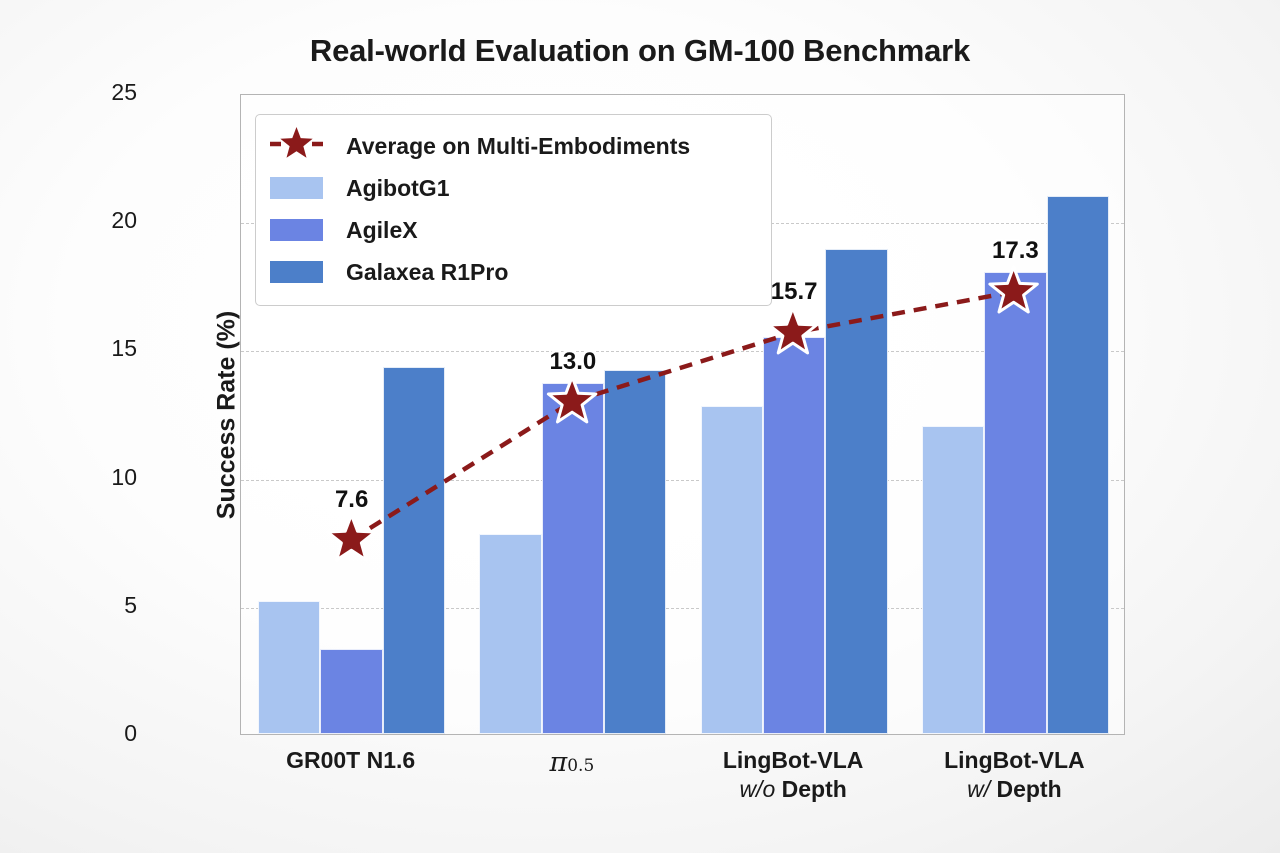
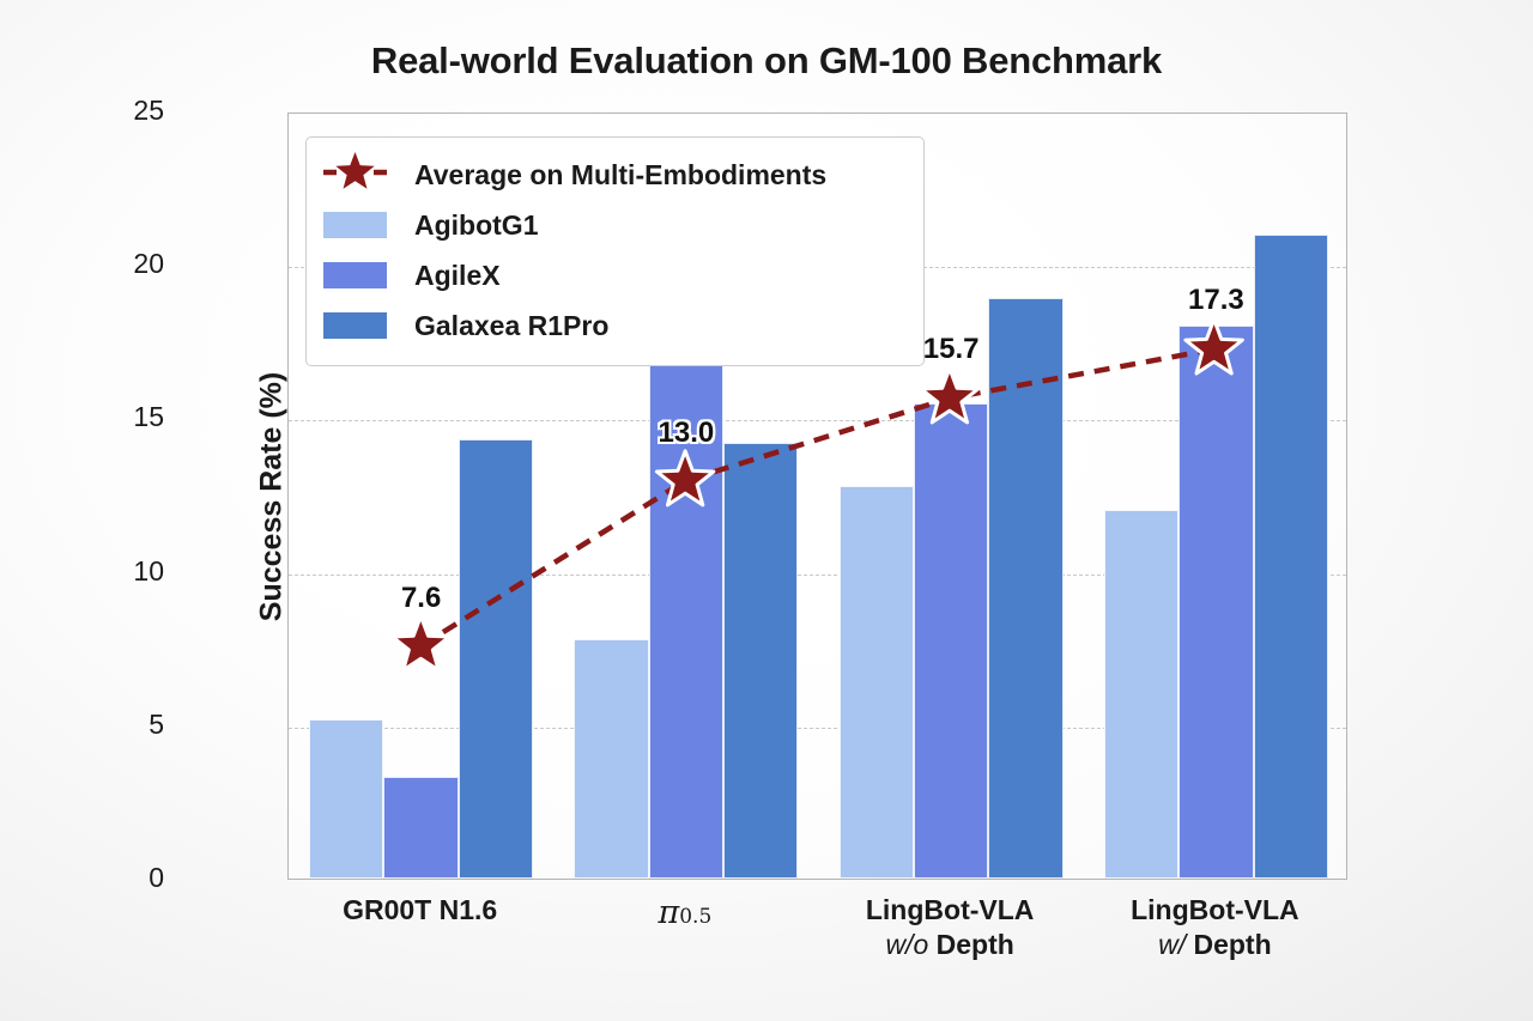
AgileX/π0.5: 13.7 -> 17.2
